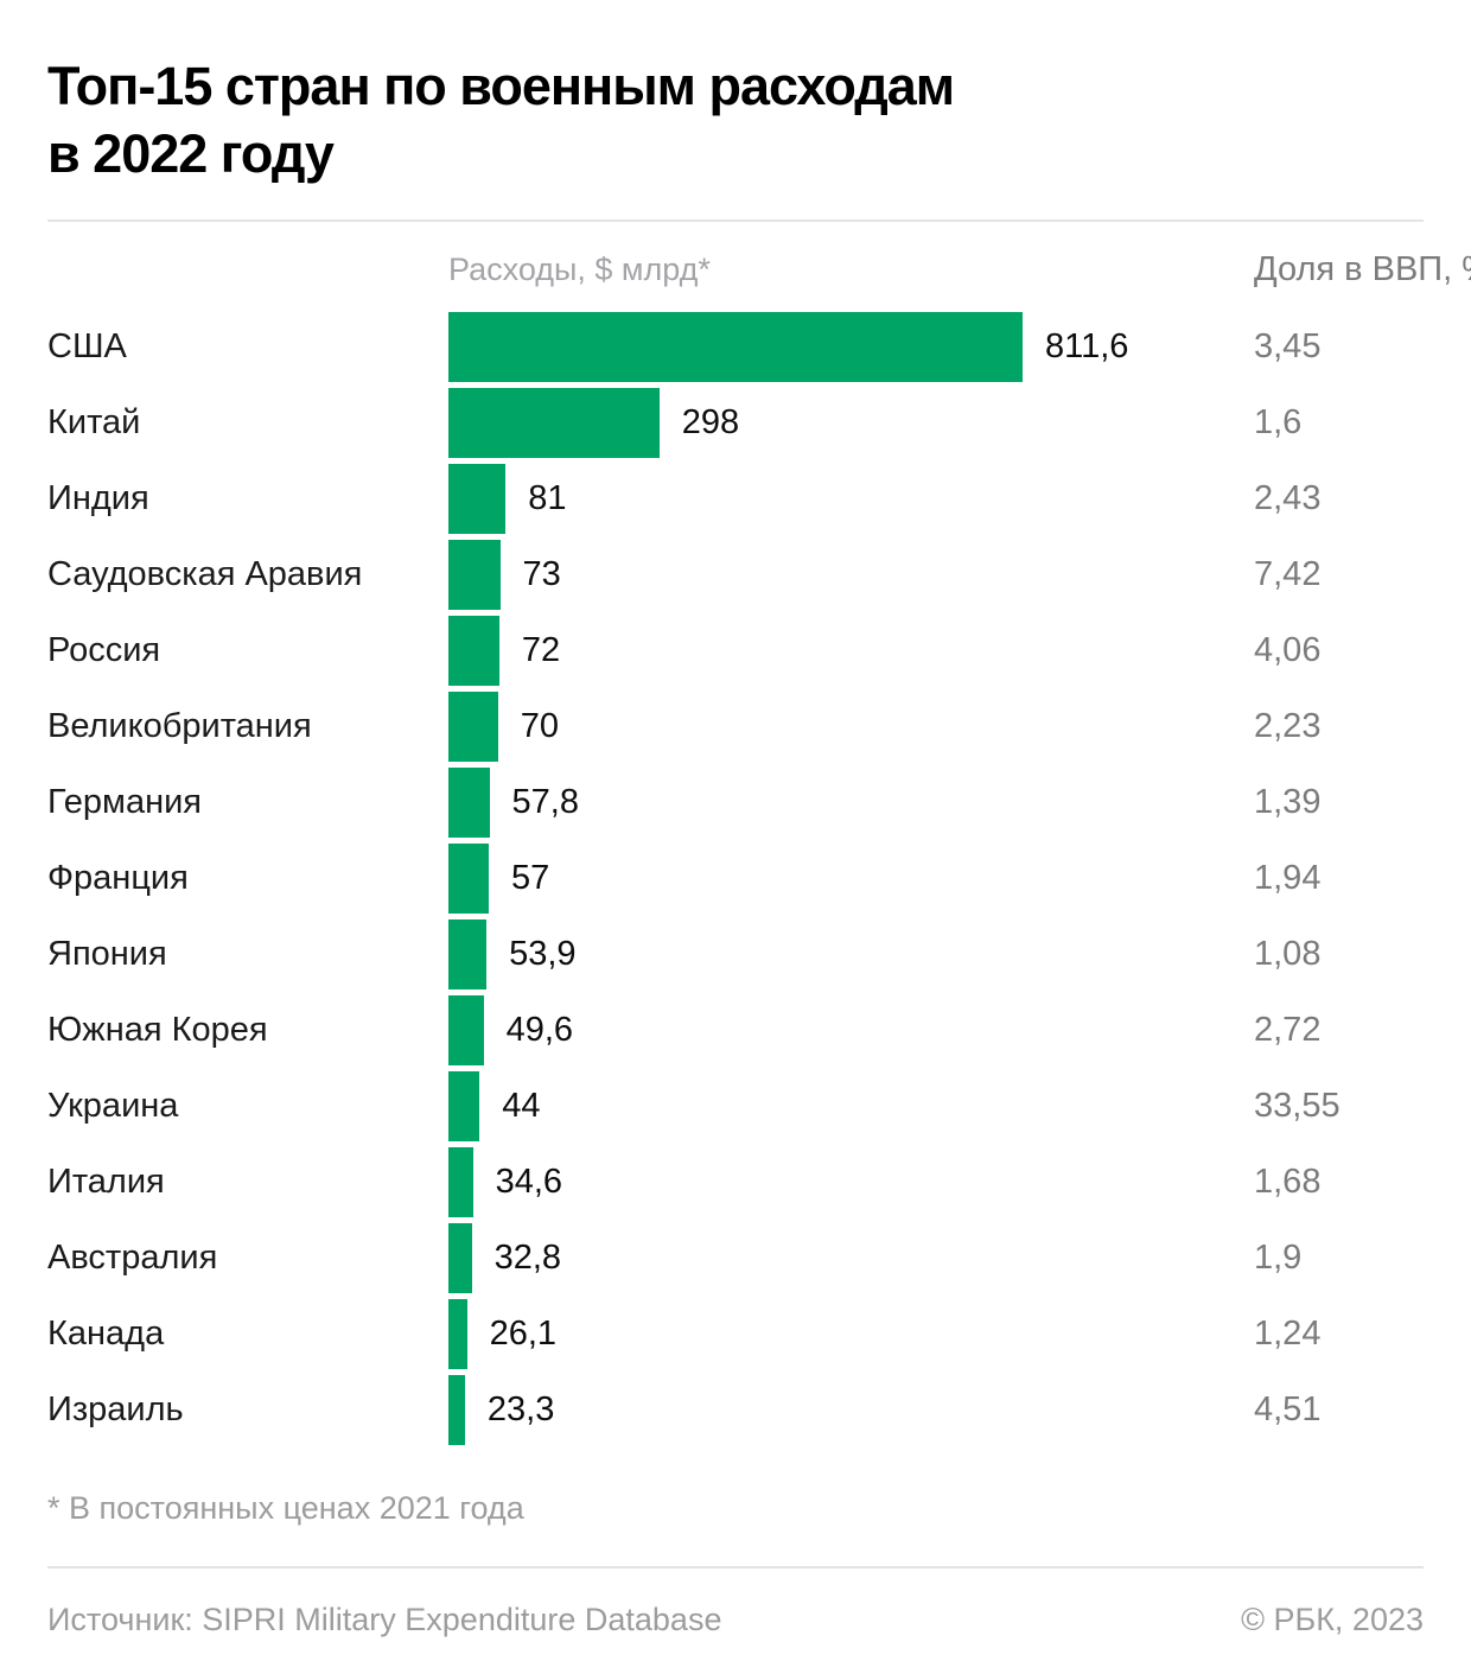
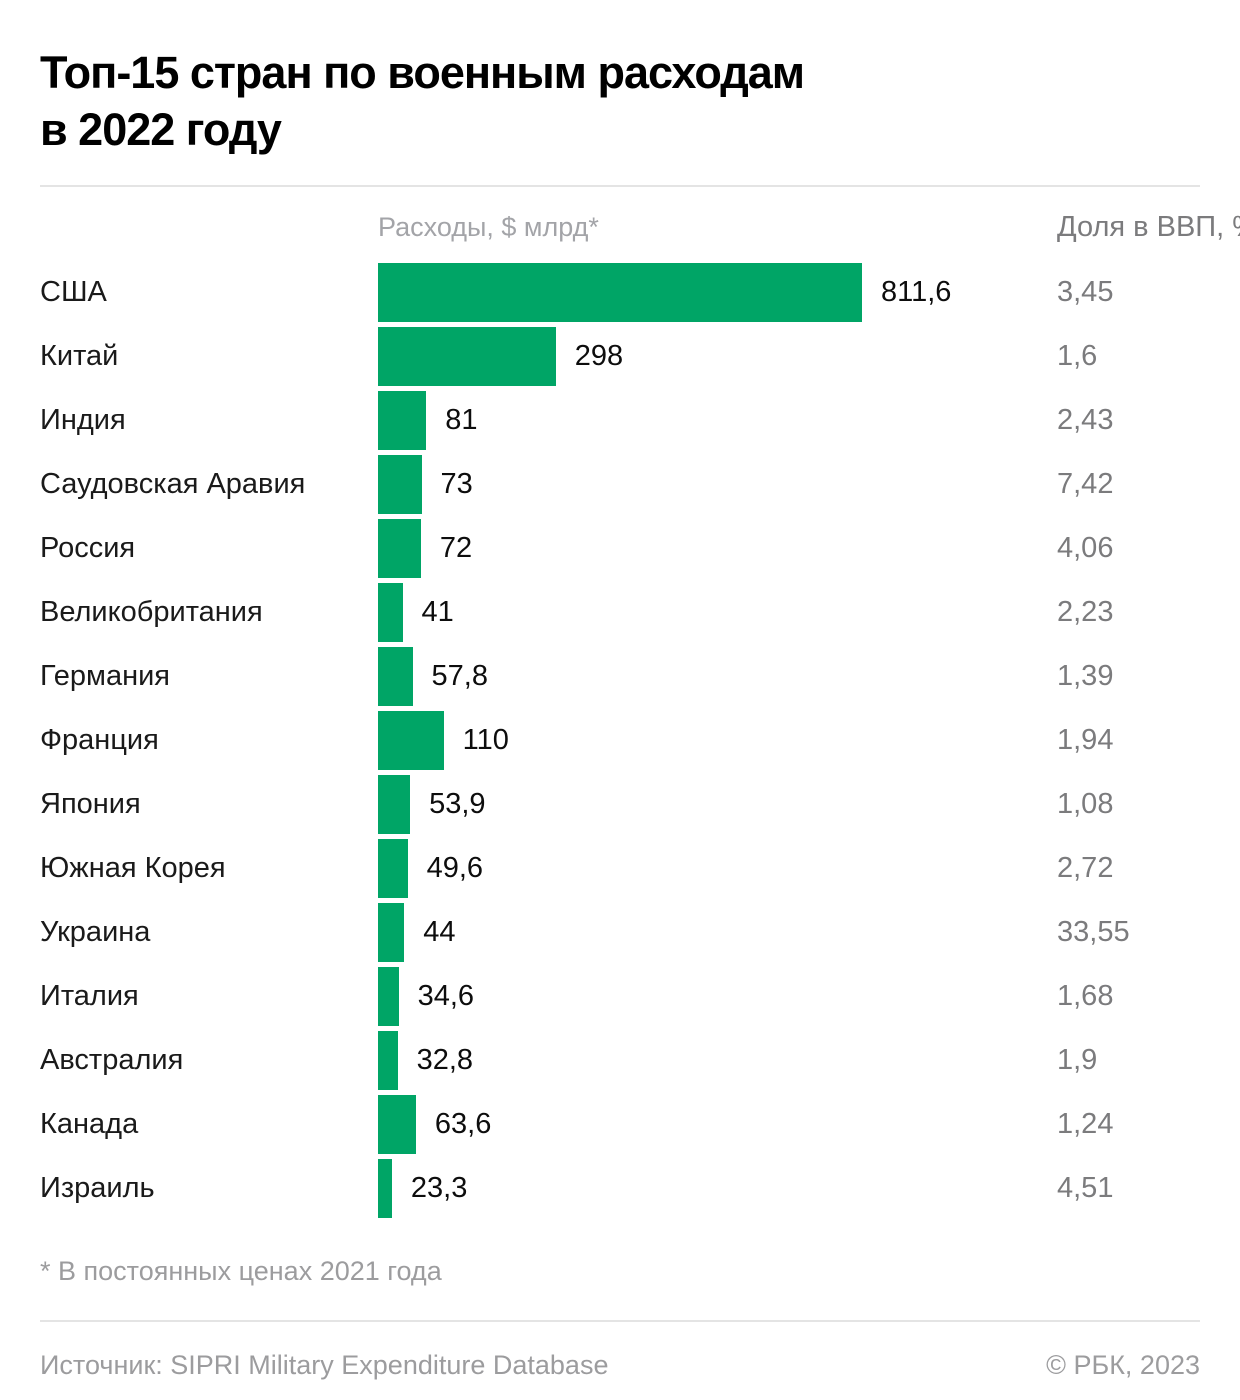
Расходы, $ млрд*/Великобритания: 70 -> 41
Расходы, $ млрд*/Франция: 57 -> 110
Расходы, $ млрд*/Канада: 26,1 -> 63,6
